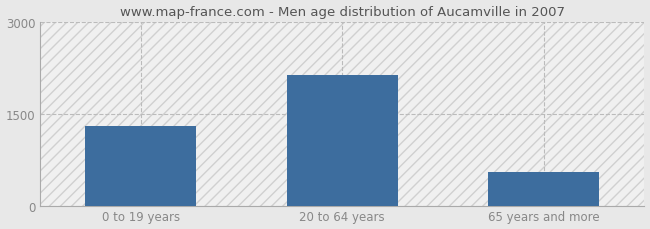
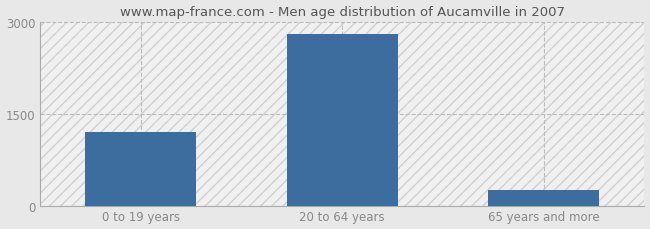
0 to 19 years: 1300 -> 1200
20 to 64 years: 2120 -> 2800
65 years and more: 540 -> 250
